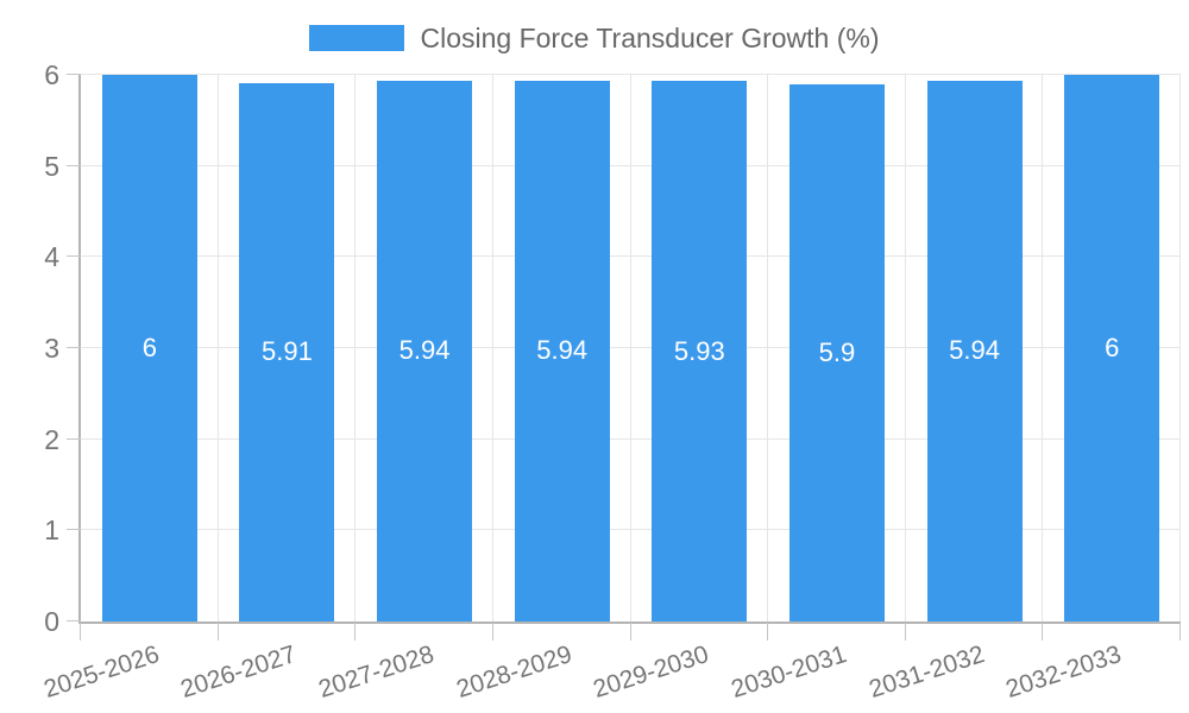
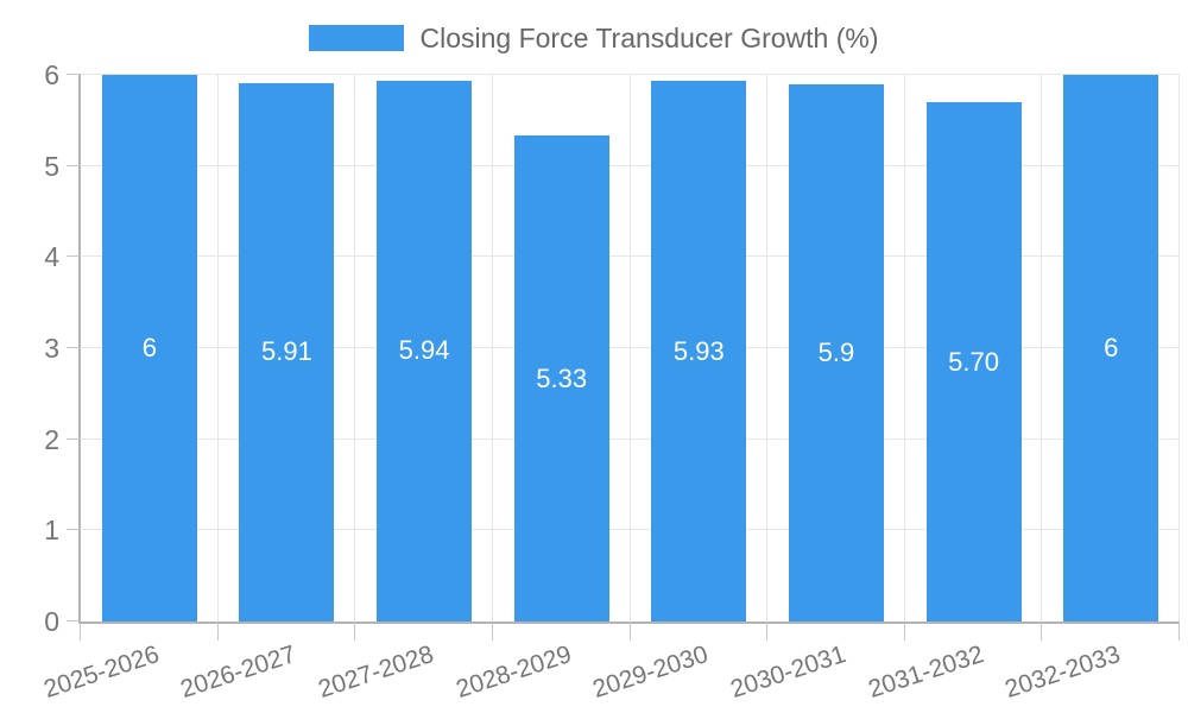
2028-2029: 5.94 -> 5.33
2031-2032: 5.94 -> 5.70
